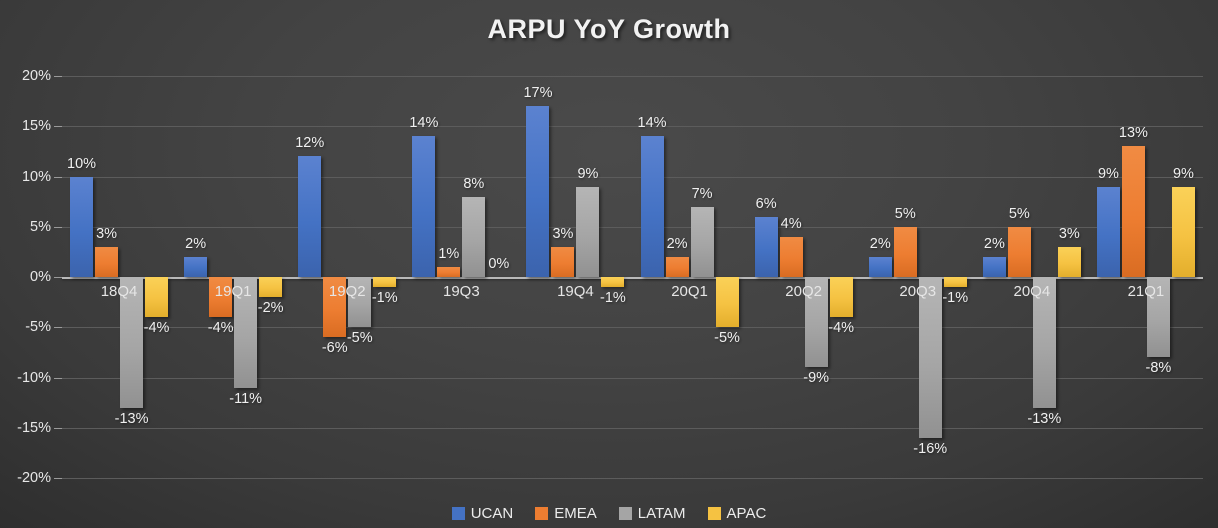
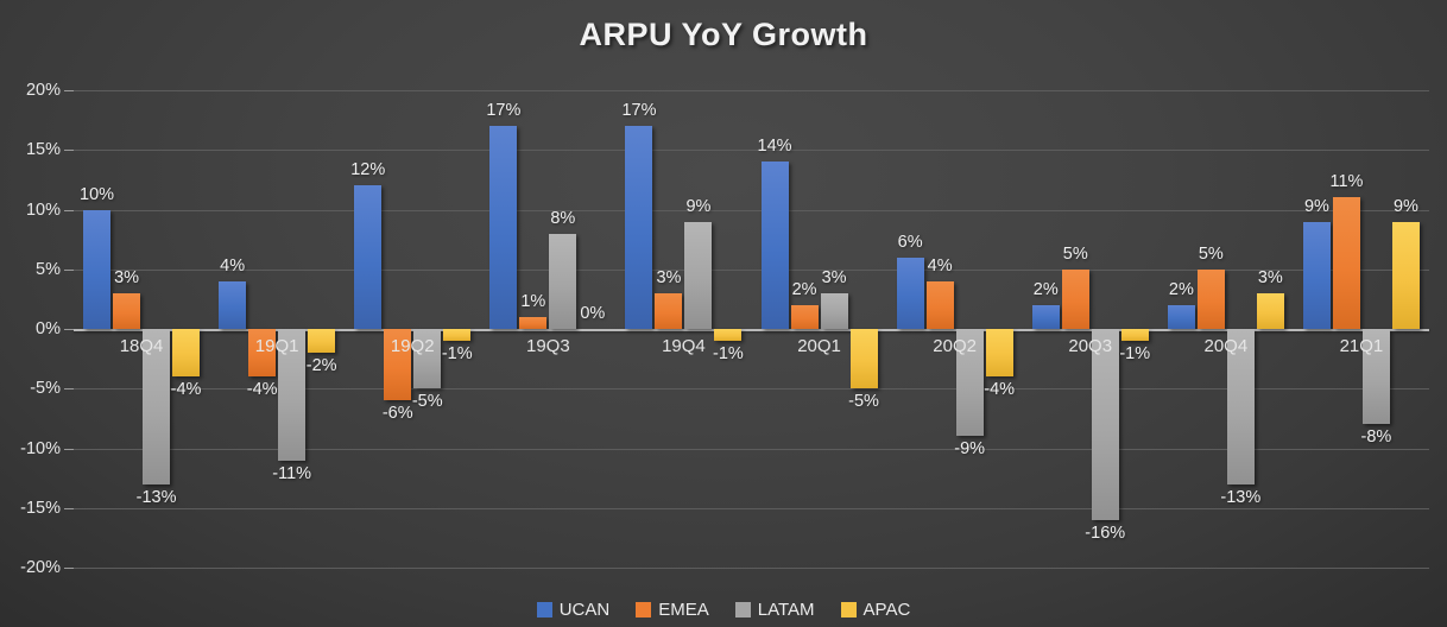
UCAN/19Q1: 2% -> 4%
UCAN/19Q3: 14% -> 17%
LATAM/20Q1: 7% -> 3%
EMEA/21Q1: 13% -> 11%
